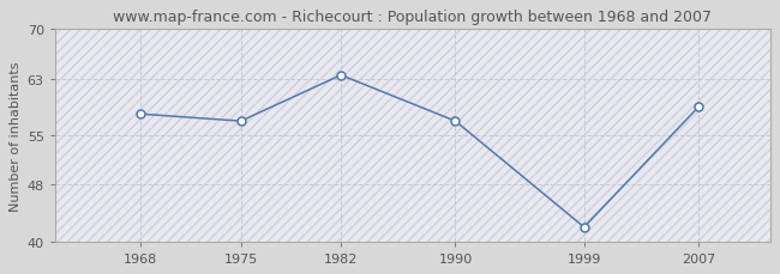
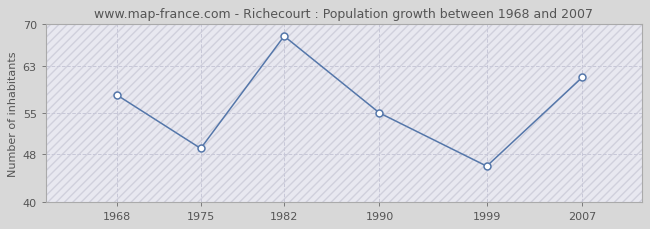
1975: 57.0 -> 49.0
1982: 63.5 -> 68.0
1990: 57.0 -> 55.0
1999: 42.0 -> 46.0
2007: 59.0 -> 61.0
